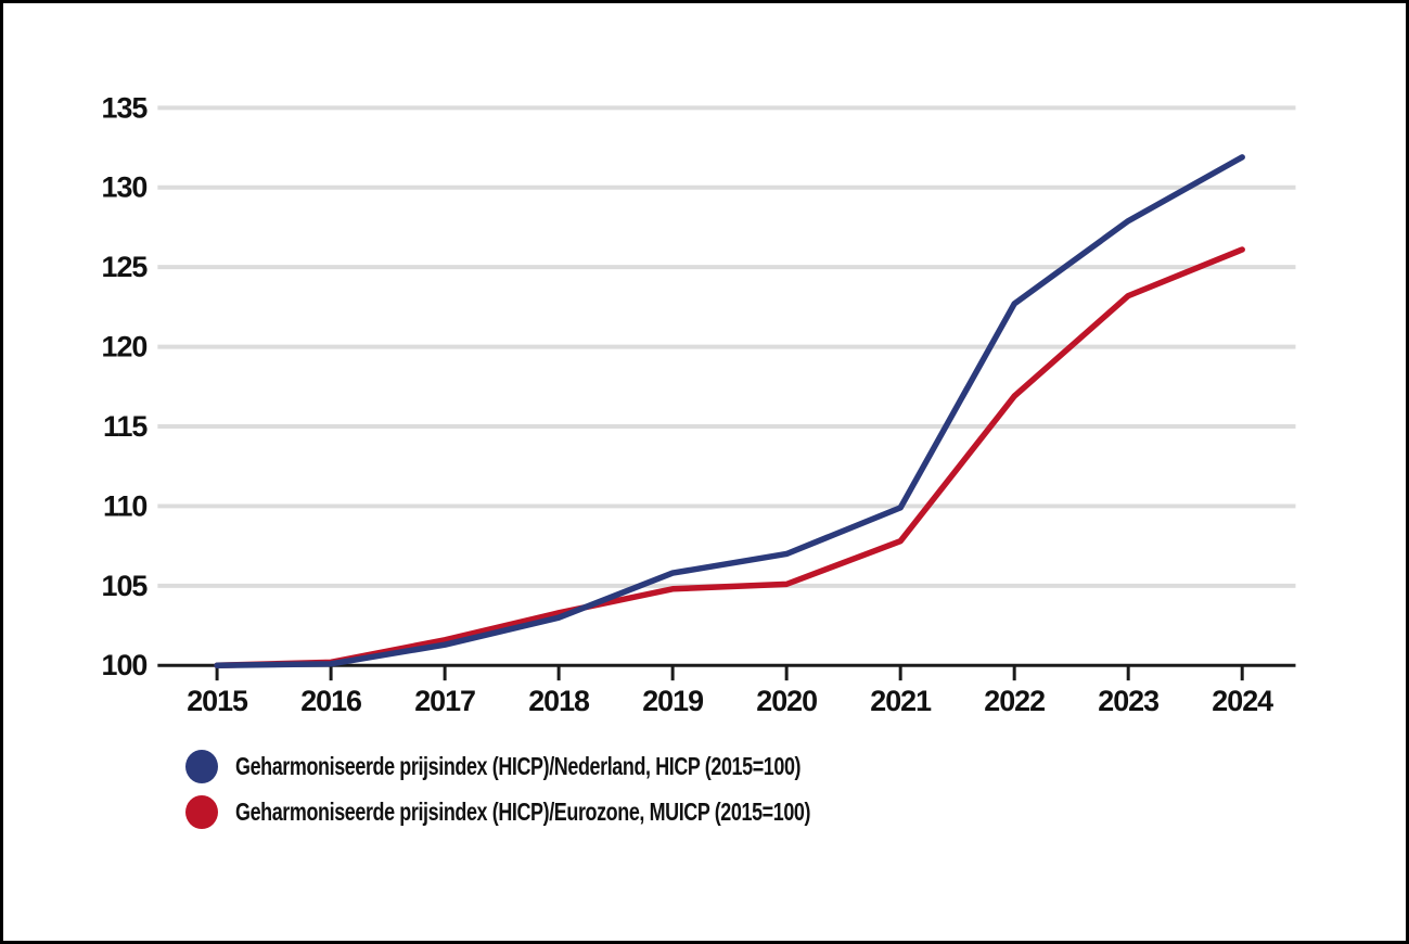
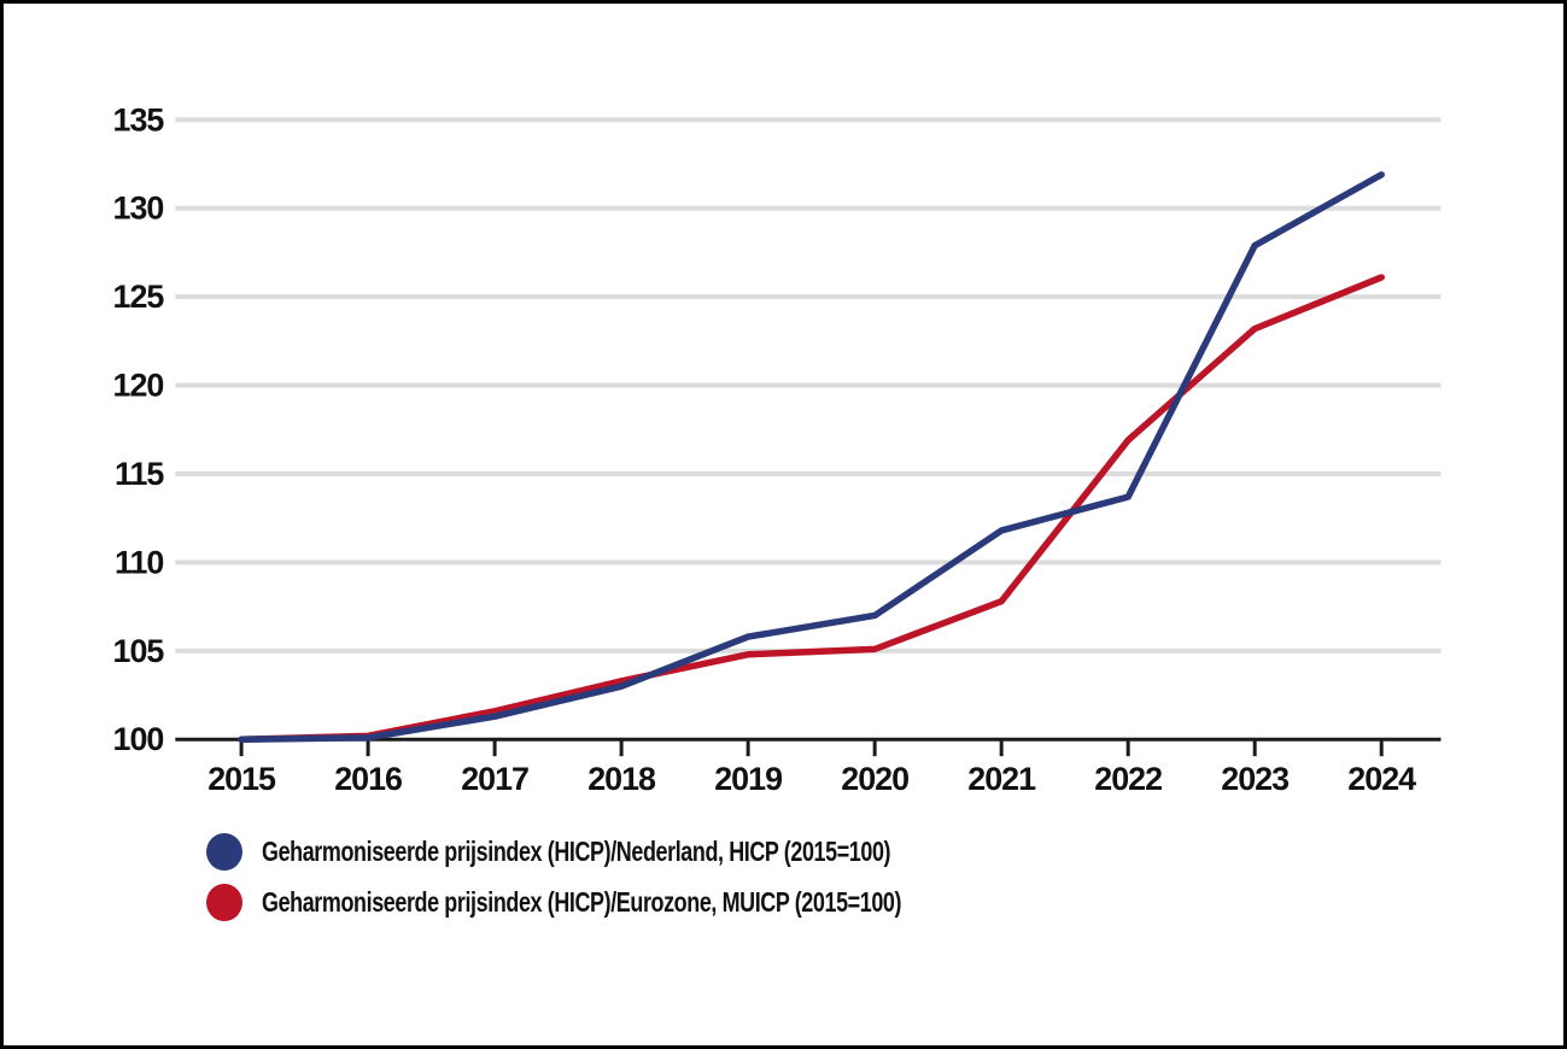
Geharmoniseerde prijsindex (HICP)/Nederland, HICP (2015=100)/2021: 109.9 -> 111.8
Geharmoniseerde prijsindex (HICP)/Nederland, HICP (2015=100)/2022: 122.7 -> 113.7
